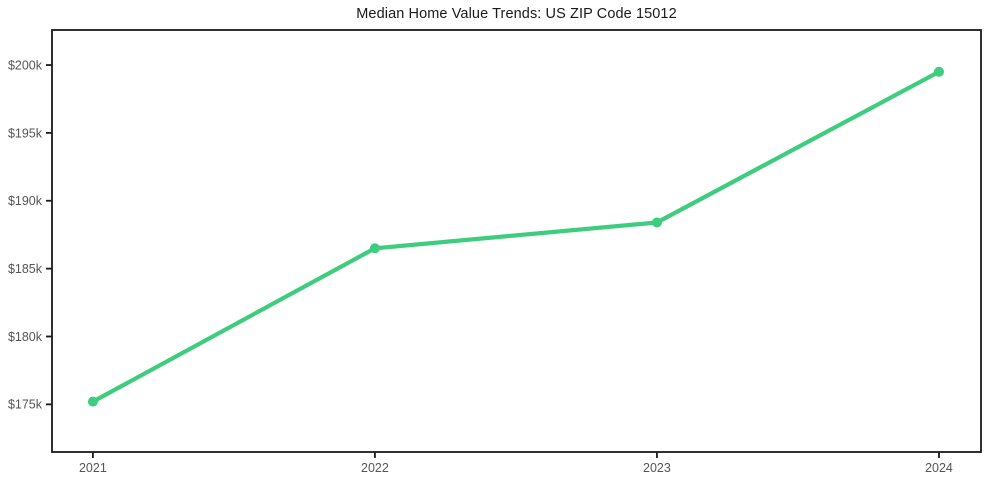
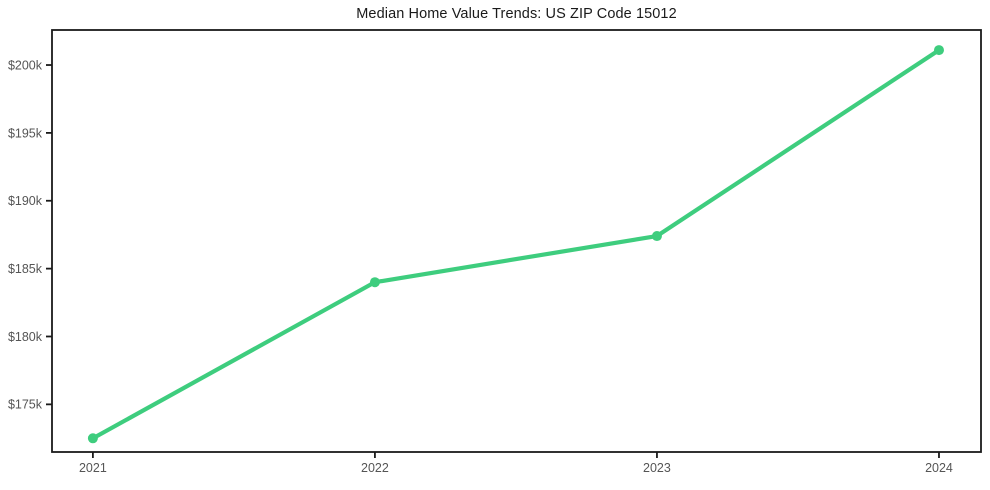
2021: $175.2k -> $172.5k
2022: $186.5k -> $184.0k
2023: $188.4k -> $187.4k
2024: $199.5k -> $201.1k
